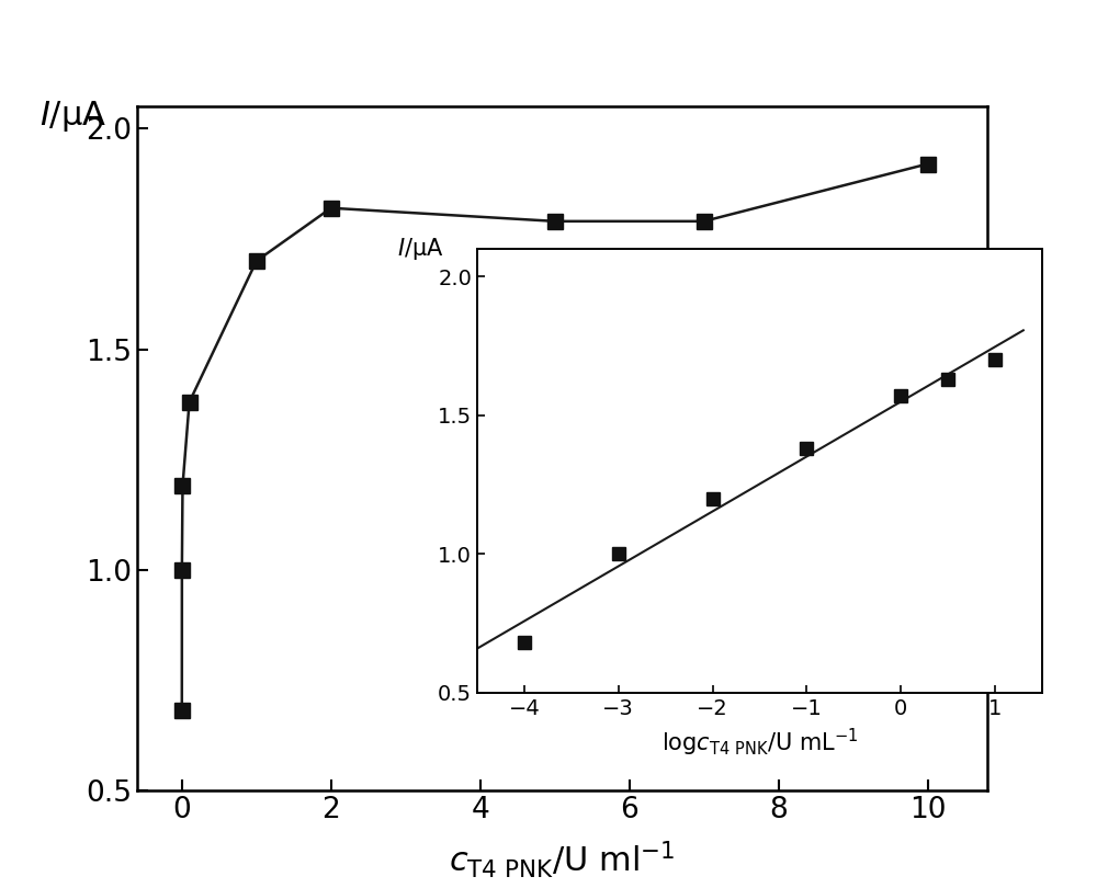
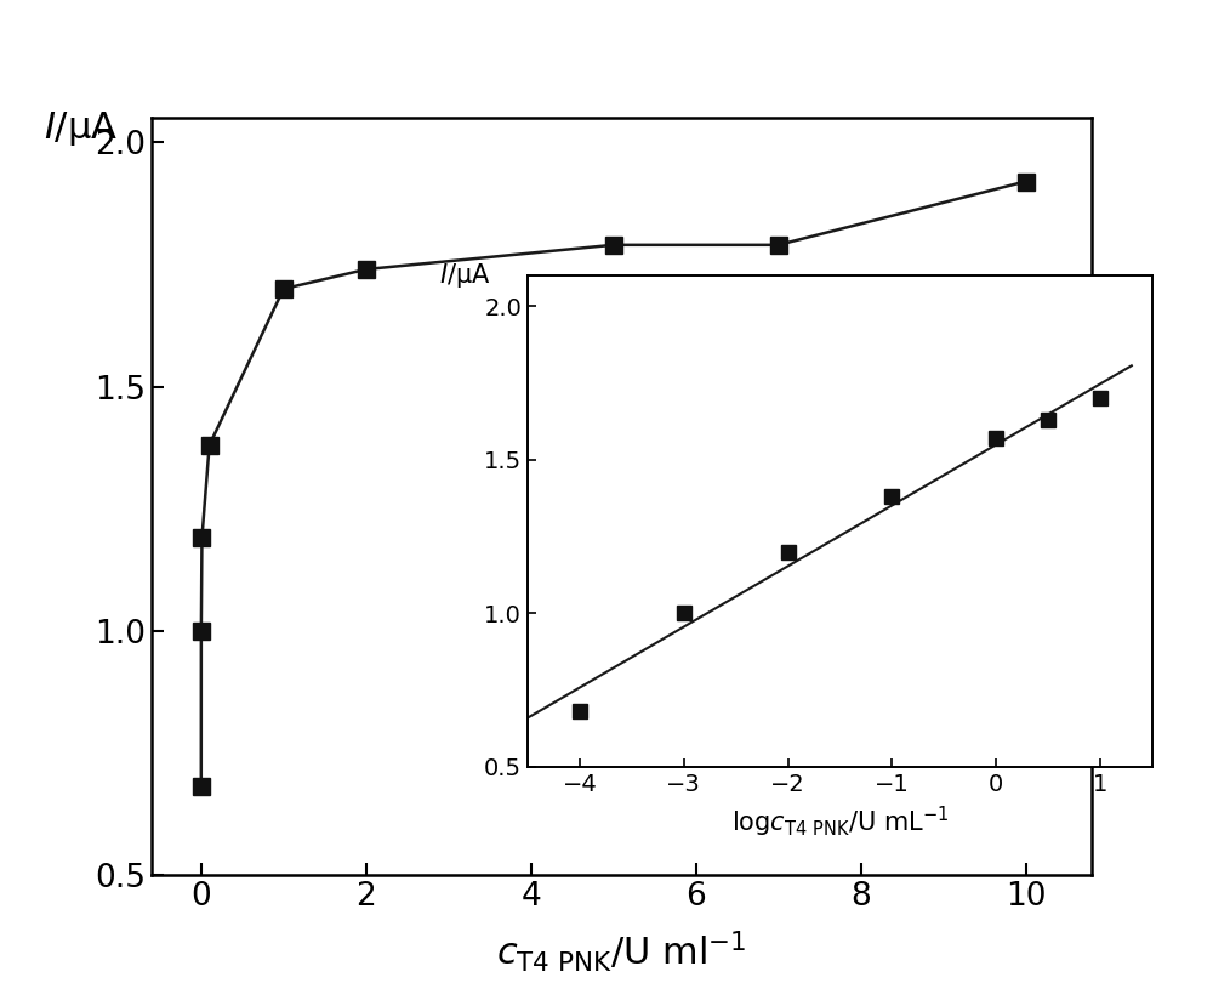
2: 1.82 -> 1.74
